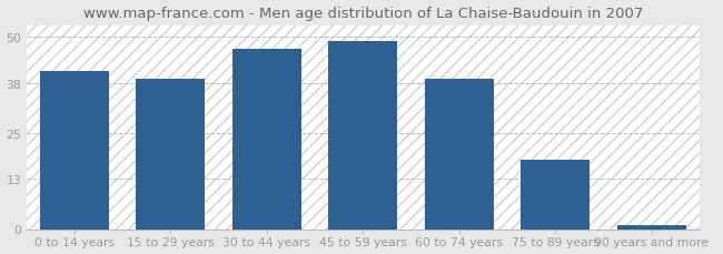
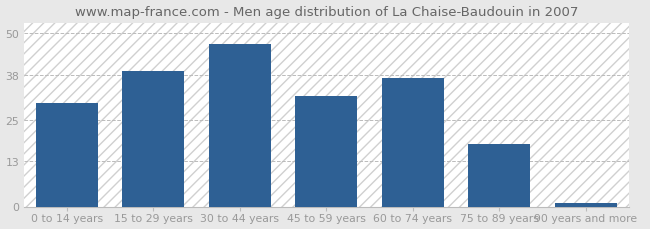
0 to 14 years: 41 -> 30
45 to 59 years: 49 -> 32
60 to 74 years: 39 -> 37
